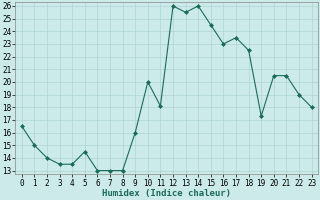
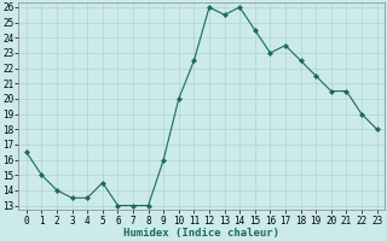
11: 18.1 -> 22.5
19: 17.3 -> 21.5
